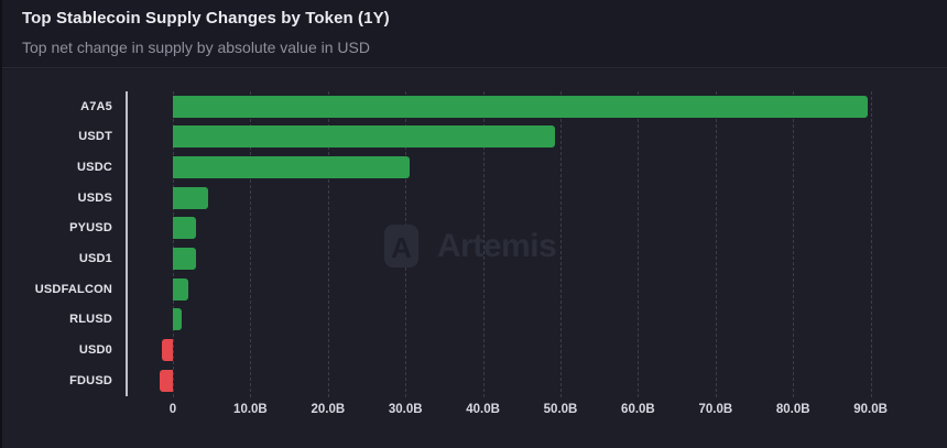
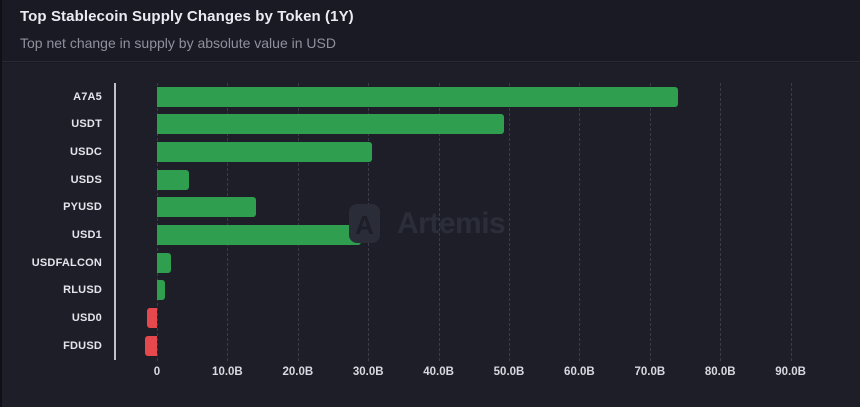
A7A5: 90B -> 74B
PYUSD: 3B -> 14B
USD1: 3B -> 29B
